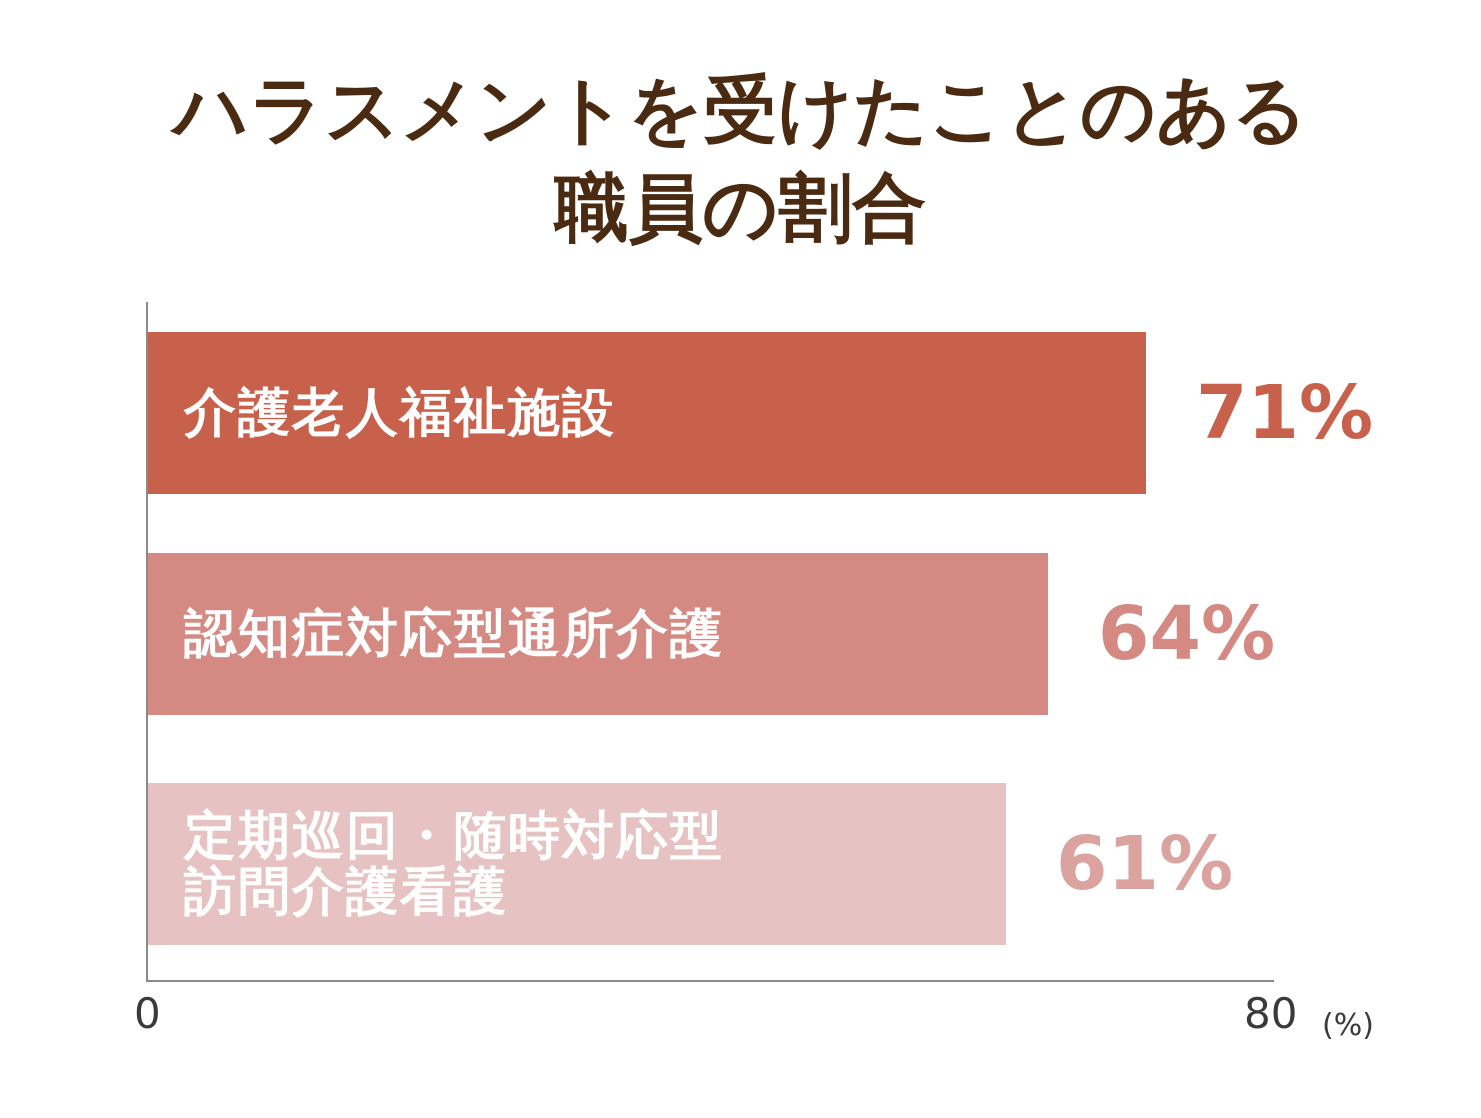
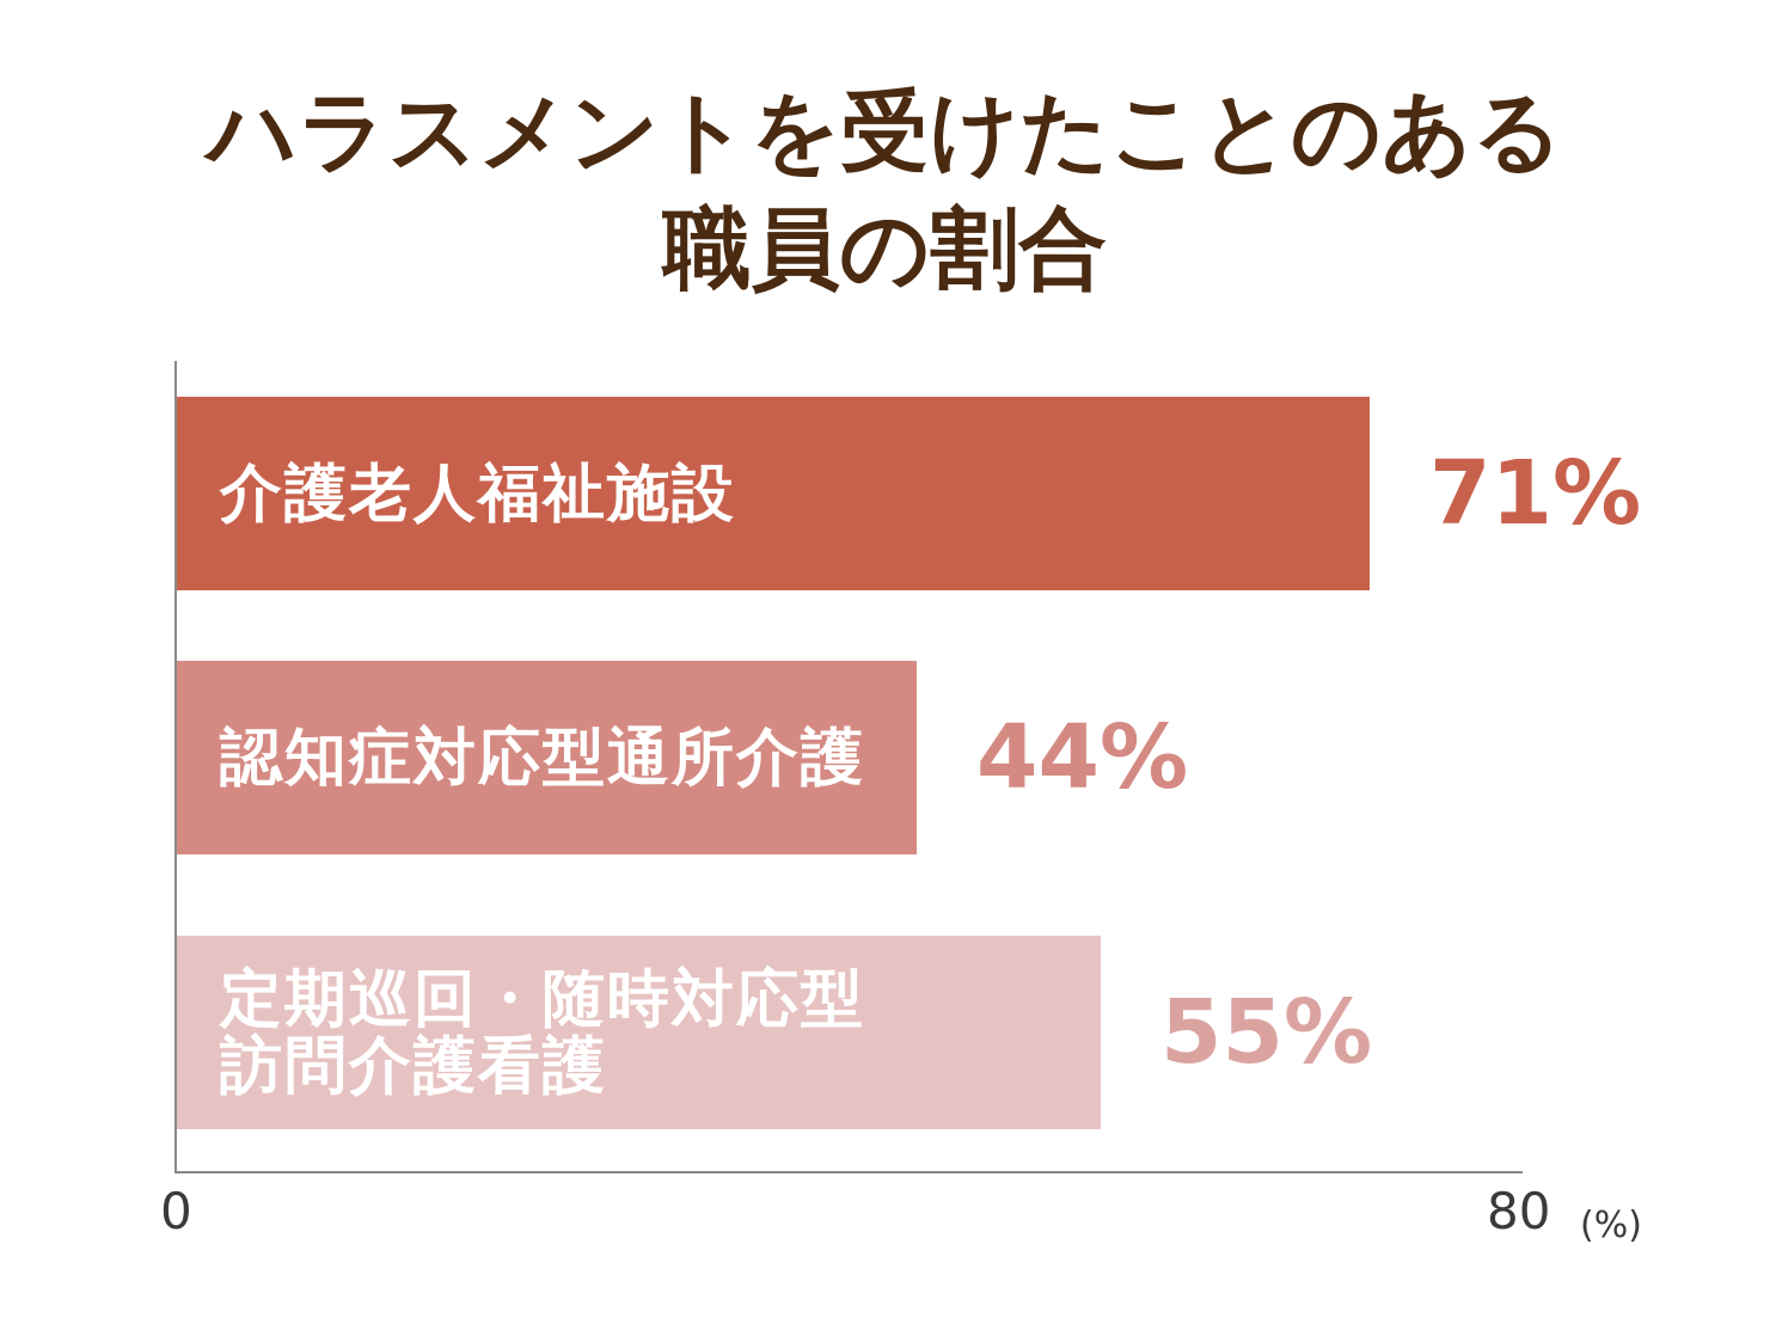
認知症対応型通所介護: 64% -> 44%
定期巡回・随時対応型訪問介護看護: 61% -> 55%
